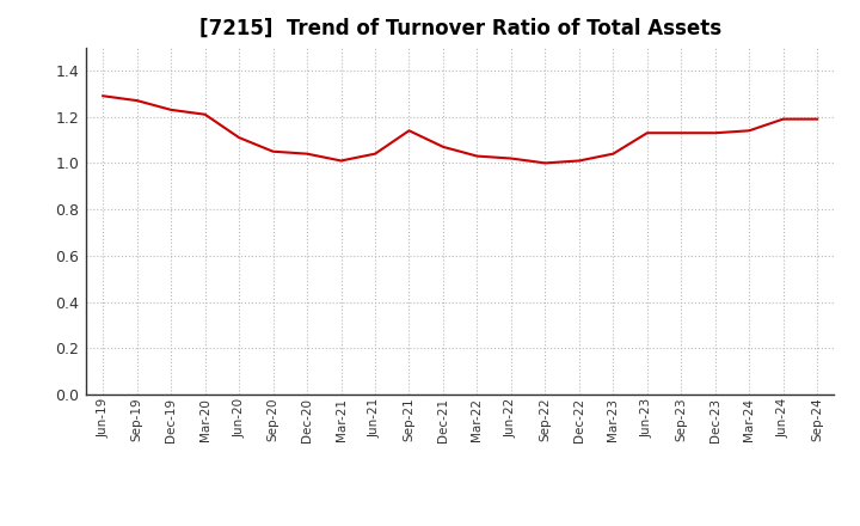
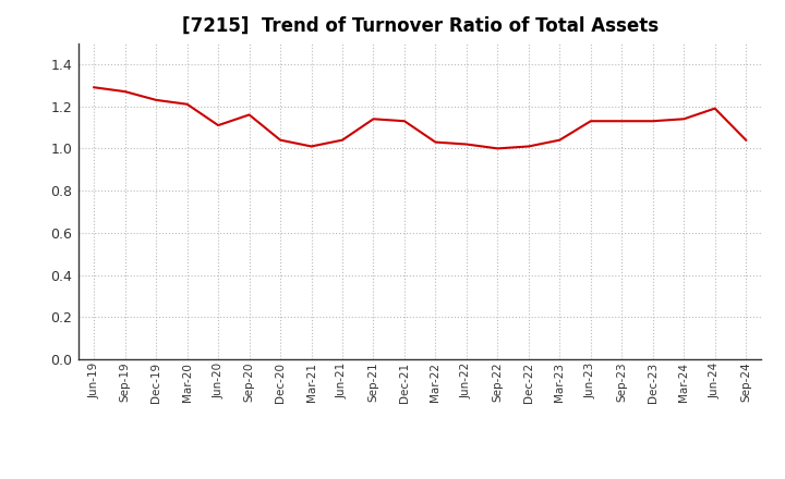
Sep-20: 1.05 -> 1.16
Dec-21: 1.07 -> 1.13
Sep-24: 1.19 -> 1.04
